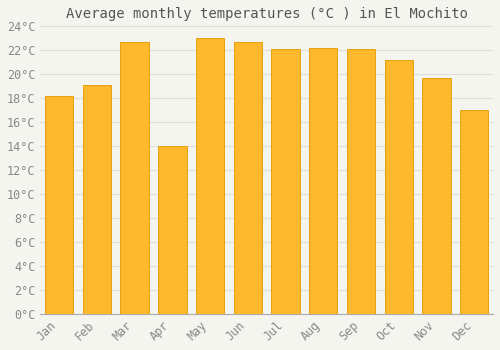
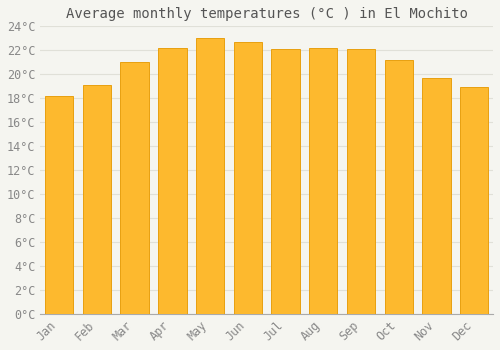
Mar: 22.7°C -> 21.0°C
Apr: 14.0°C -> 22.2°C
Dec: 17.0°C -> 18.9°C
